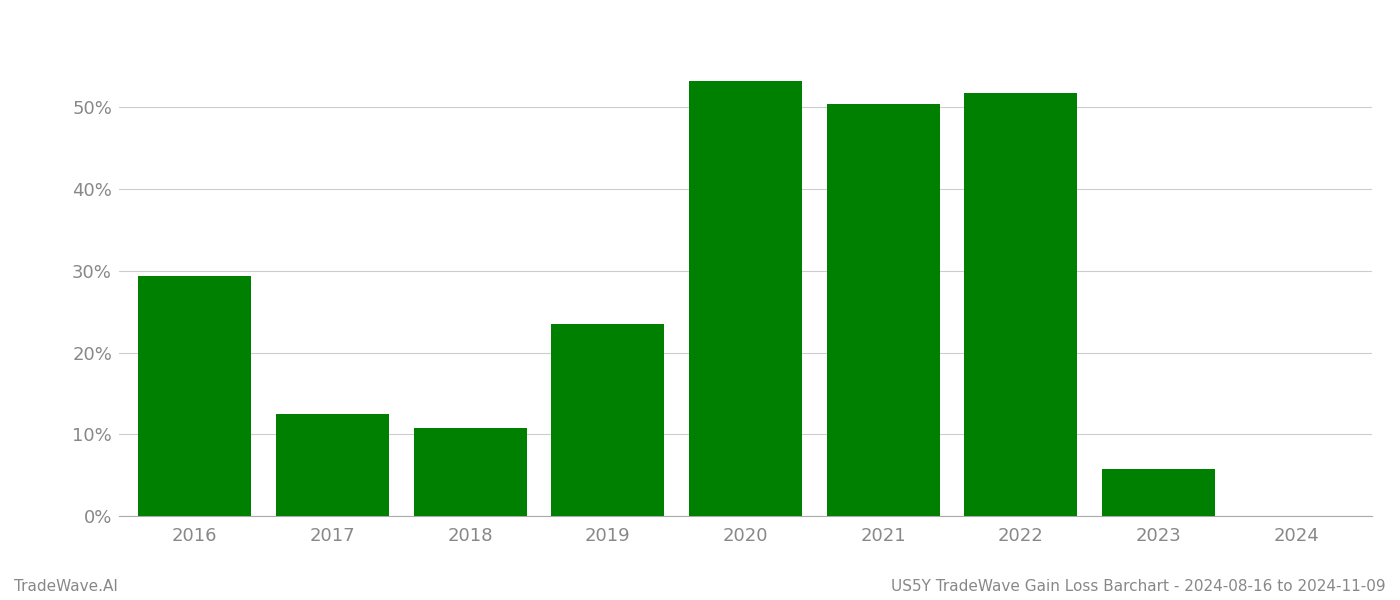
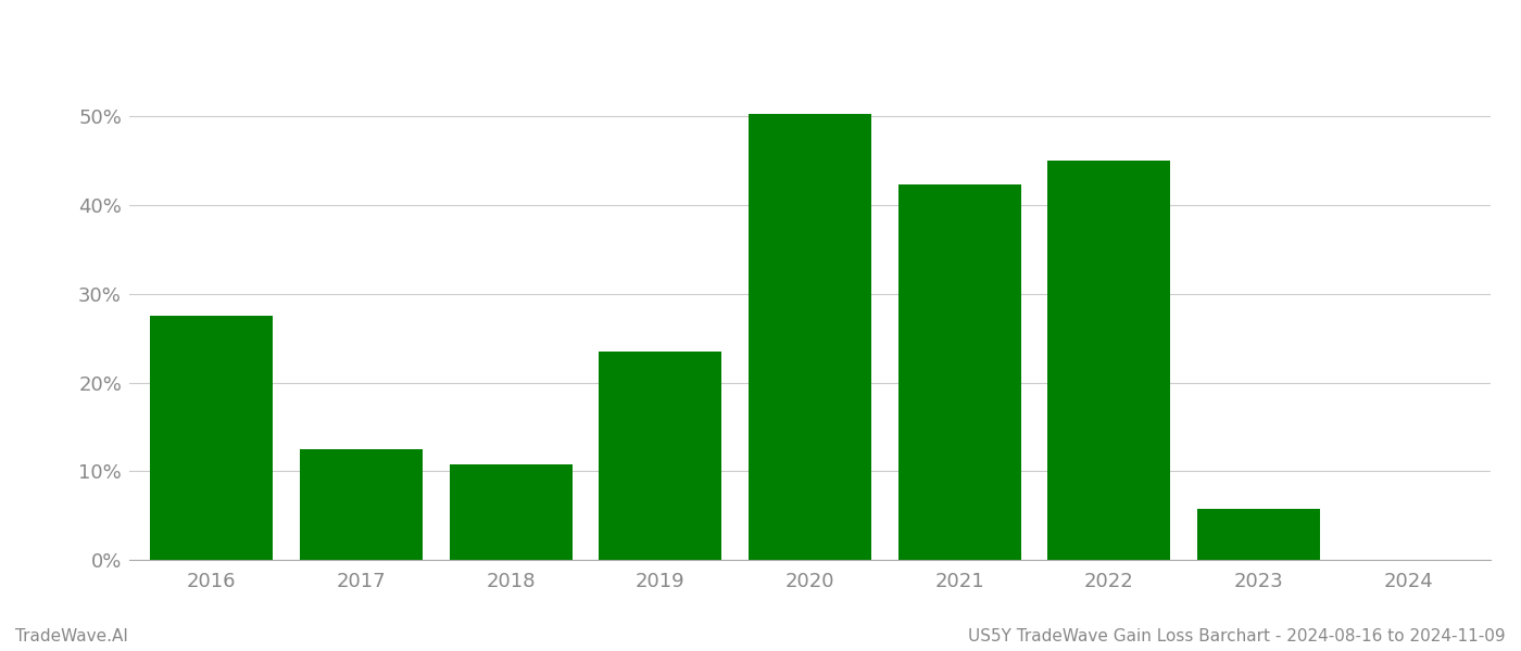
2016: 29.4% -> 27.5%
2020: 53.2% -> 50.3%
2021: 50.4% -> 42.3%
2022: 51.8% -> 45.0%
